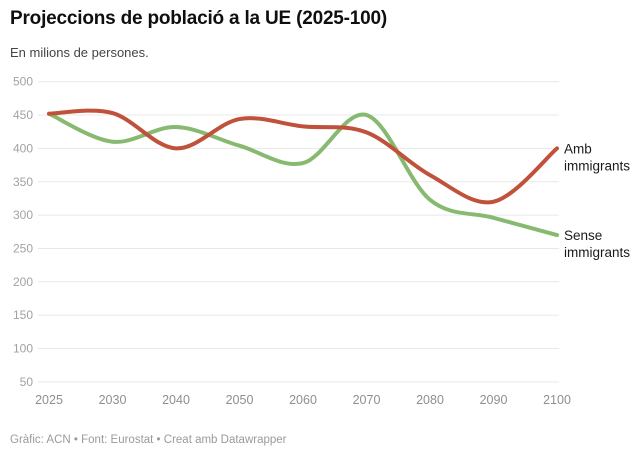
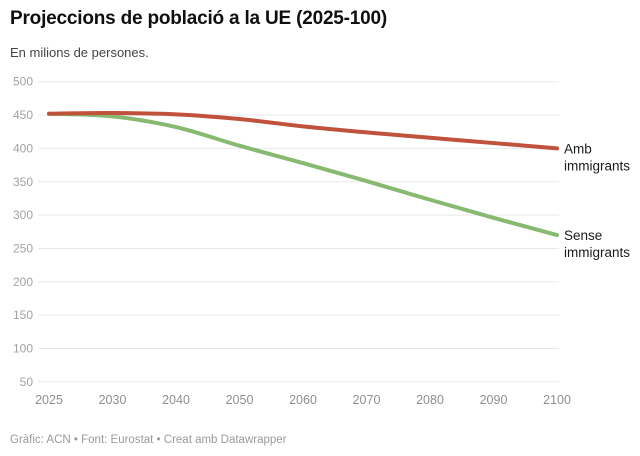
Sense immigrants/2030: 410 -> 450
Amb immigrants/2040: 400 -> 450
Sense immigrants/2070: 450 -> 350
Amb immigrants/2080: 360 -> 420
Amb immigrants/2090: 320 -> 410
